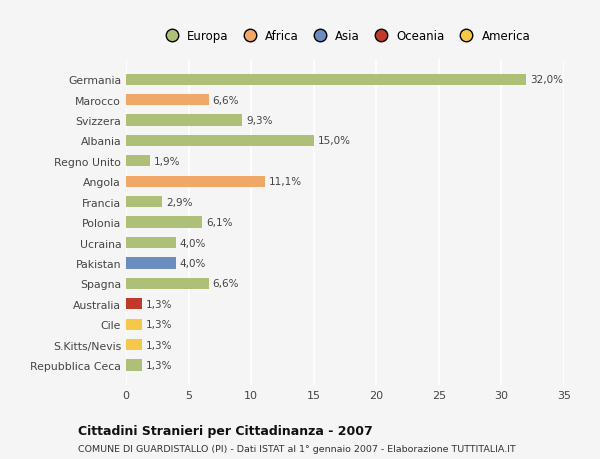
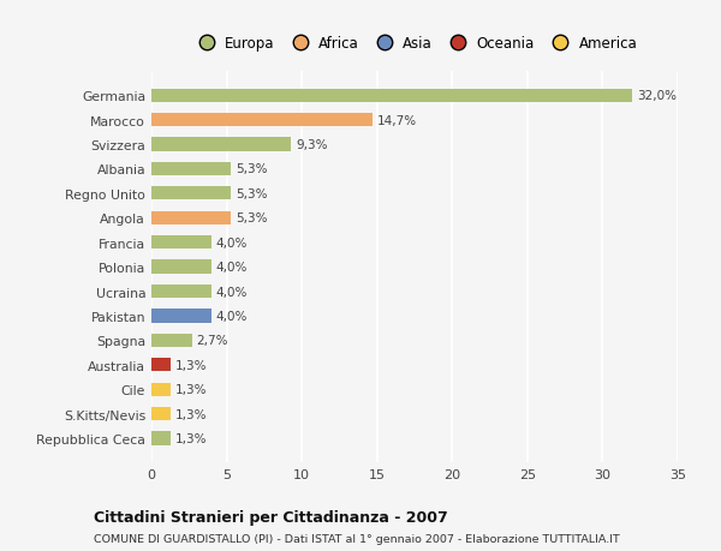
Marocco: 6,6% -> 14,7%
Albania: 15,0% -> 5,3%
Regno Unito: 1,9% -> 5,3%
Angola: 11,1% -> 5,3%
Francia: 2,9% -> 4,0%
Polonia: 6,1% -> 4,0%
Spagna: 6,6% -> 2,7%
